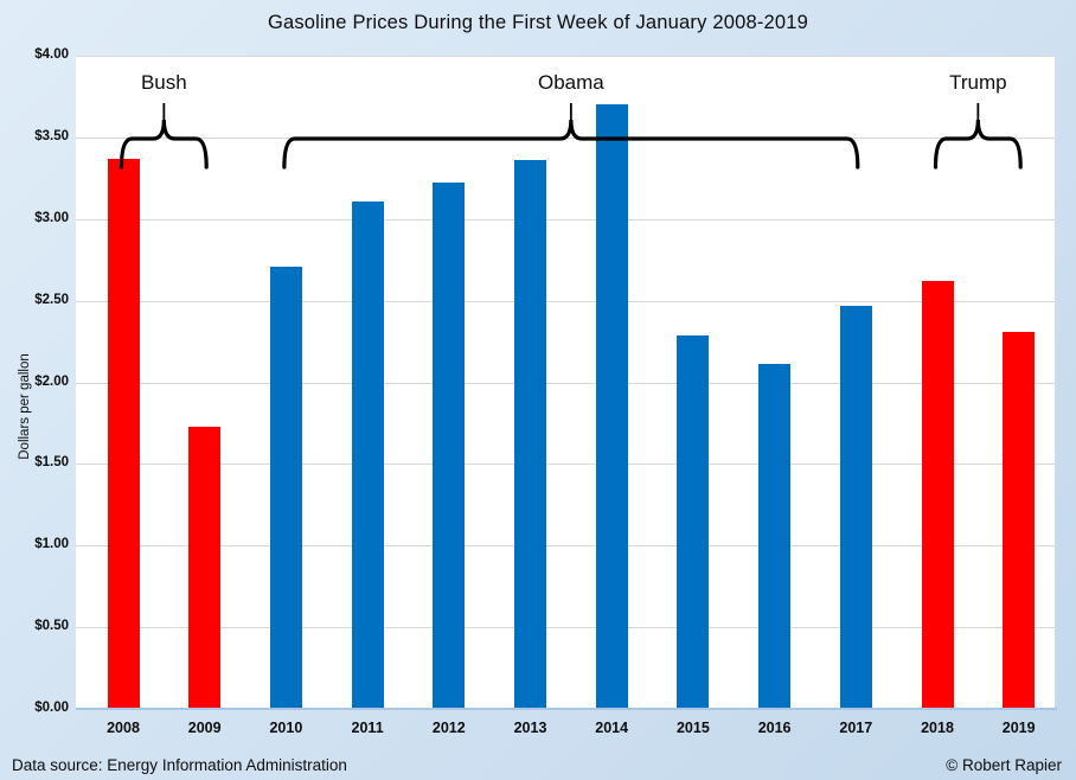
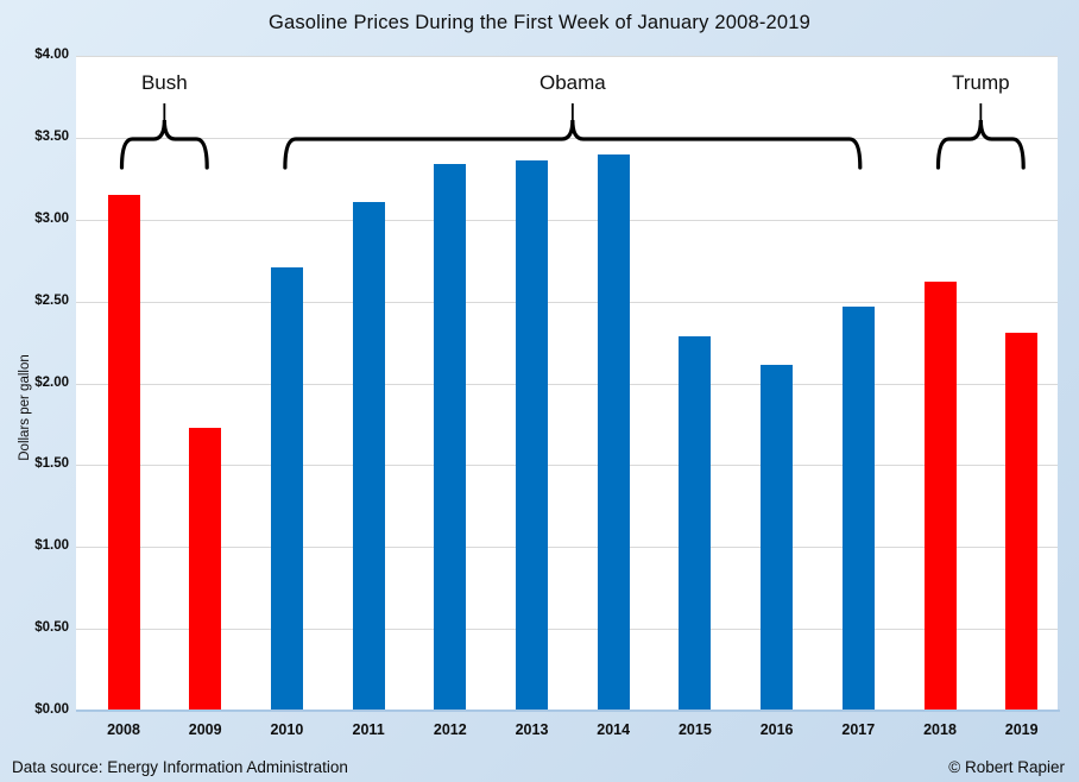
2008: $3.37 -> $3.15
2012: $3.22 -> $3.34
2014: $3.70 -> $3.40
